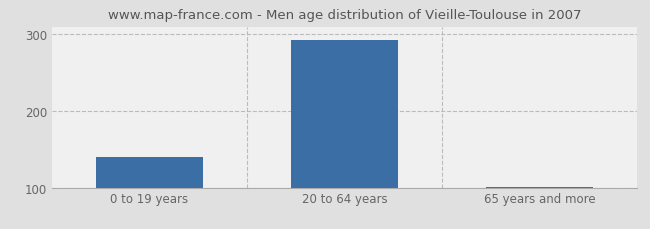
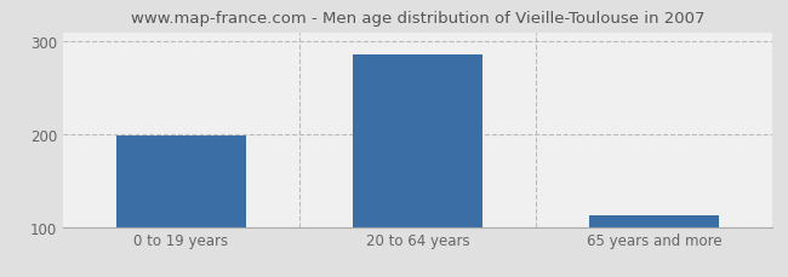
0 to 19 years: 140 -> 198
20 to 64 years: 293 -> 286
65 years and more: 101 -> 112
